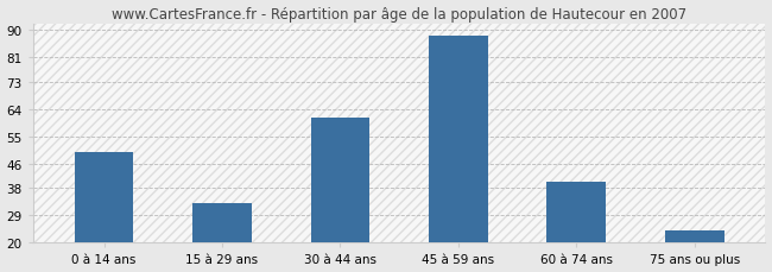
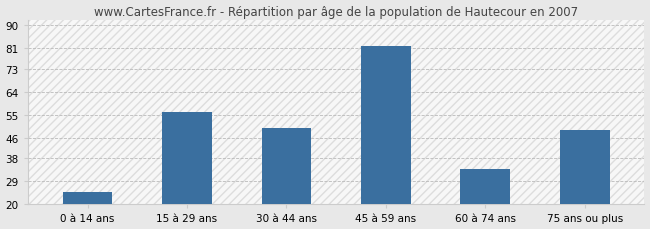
0 à 14 ans: 50 -> 25
15 à 29 ans: 33 -> 56
30 à 44 ans: 61 -> 50
45 à 59 ans: 88 -> 82
60 à 74 ans: 40 -> 34
75 ans ou plus: 24 -> 49
